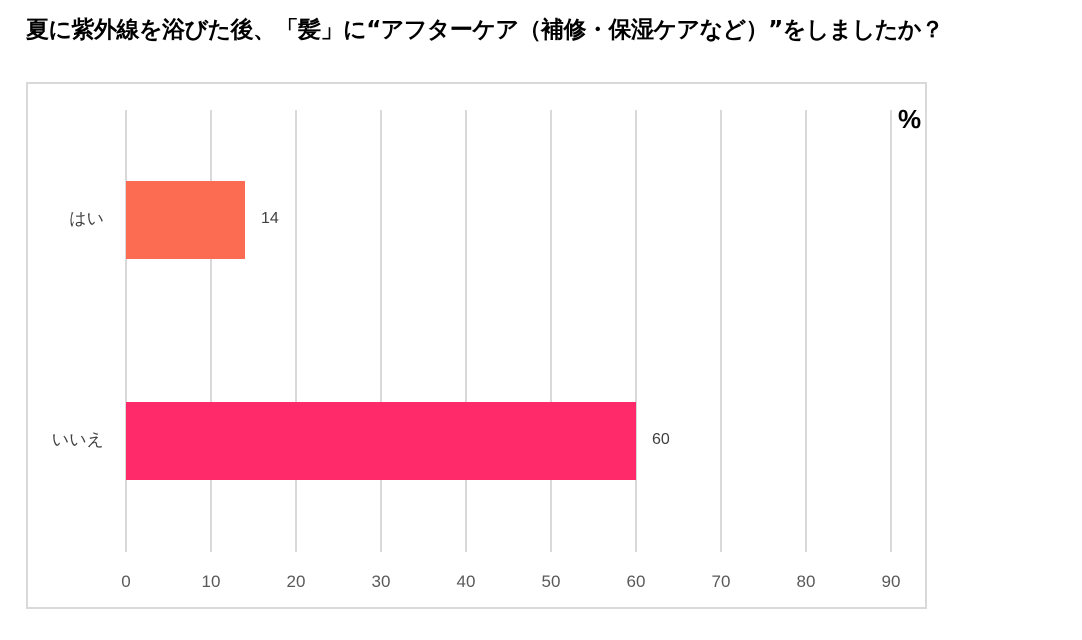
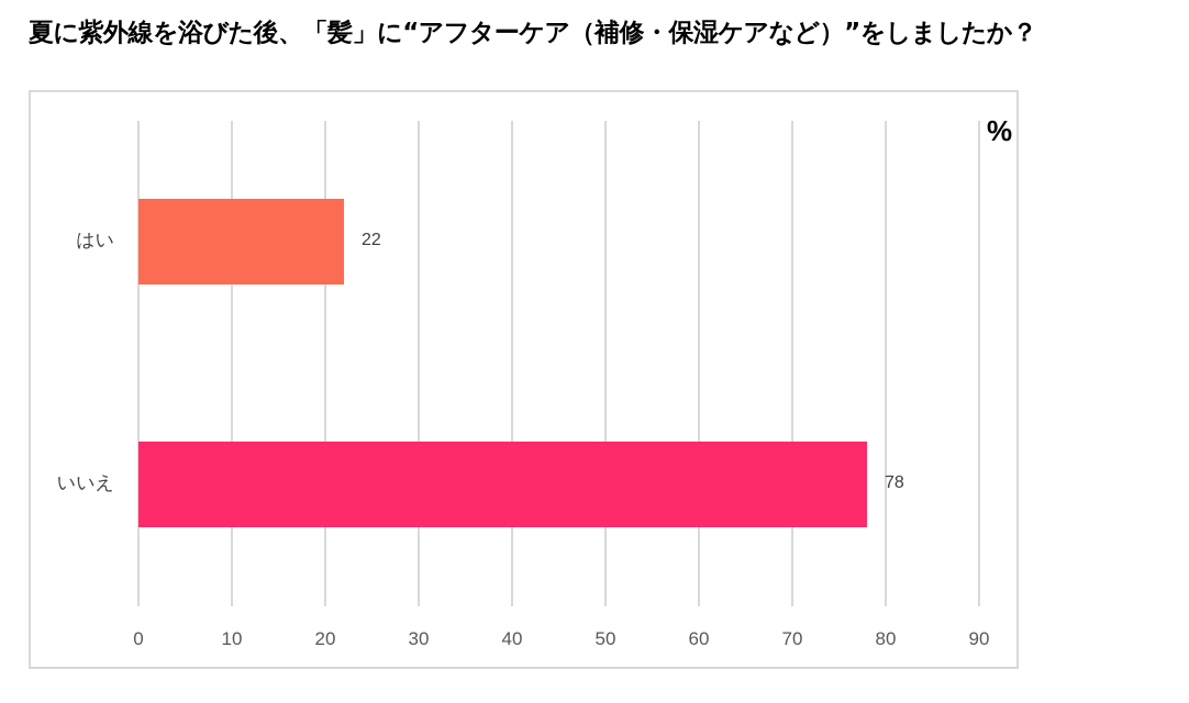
はい: 14 -> 22
いいえ: 60 -> 78
